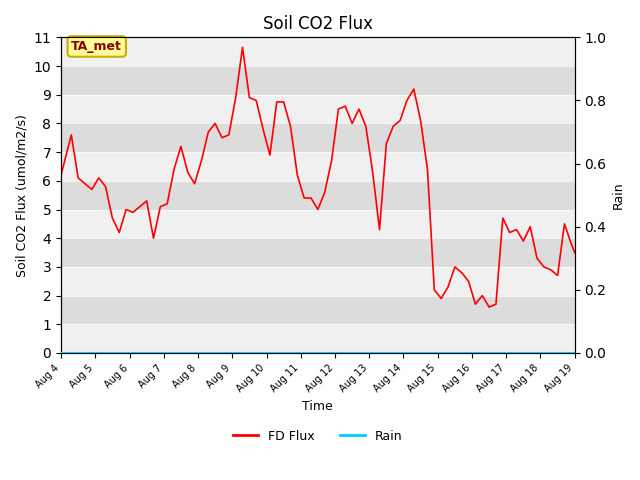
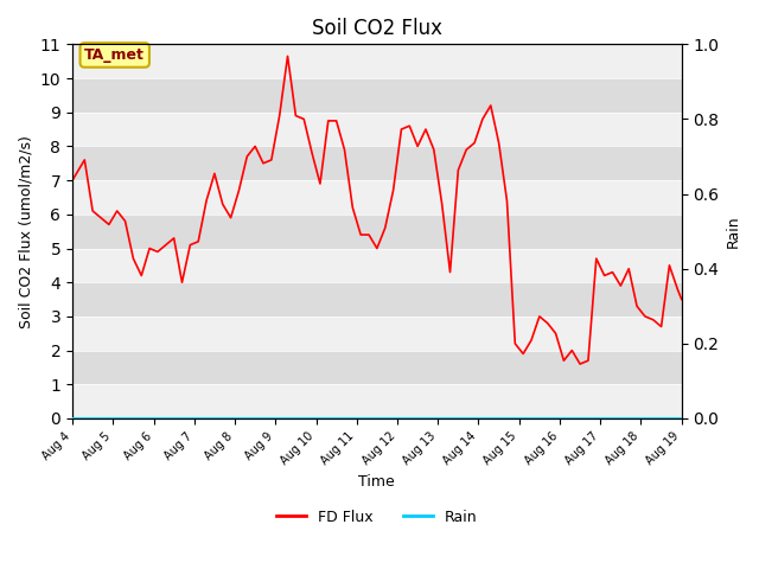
FD Flux/Aug 4: 6.20 -> 7.00
